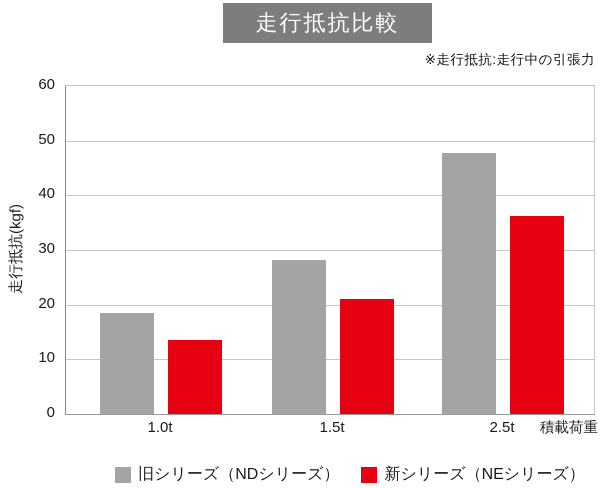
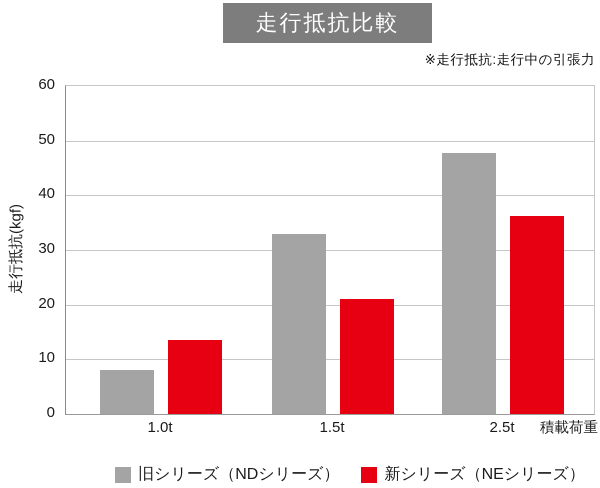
旧シリーズ（NDシリーズ）/1.0t: 18 -> 8
旧シリーズ（NDシリーズ）/1.5t: 28 -> 33
